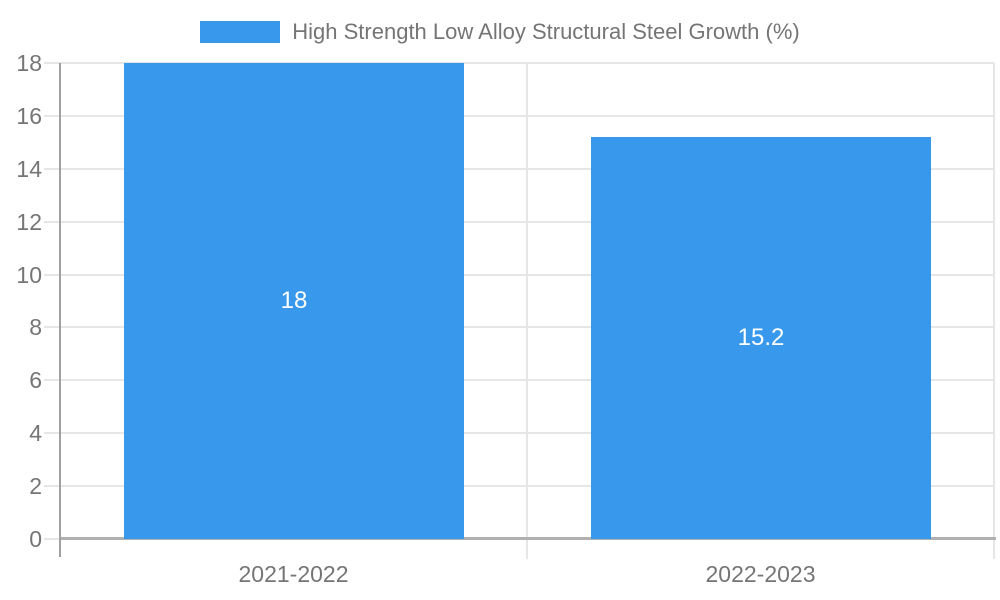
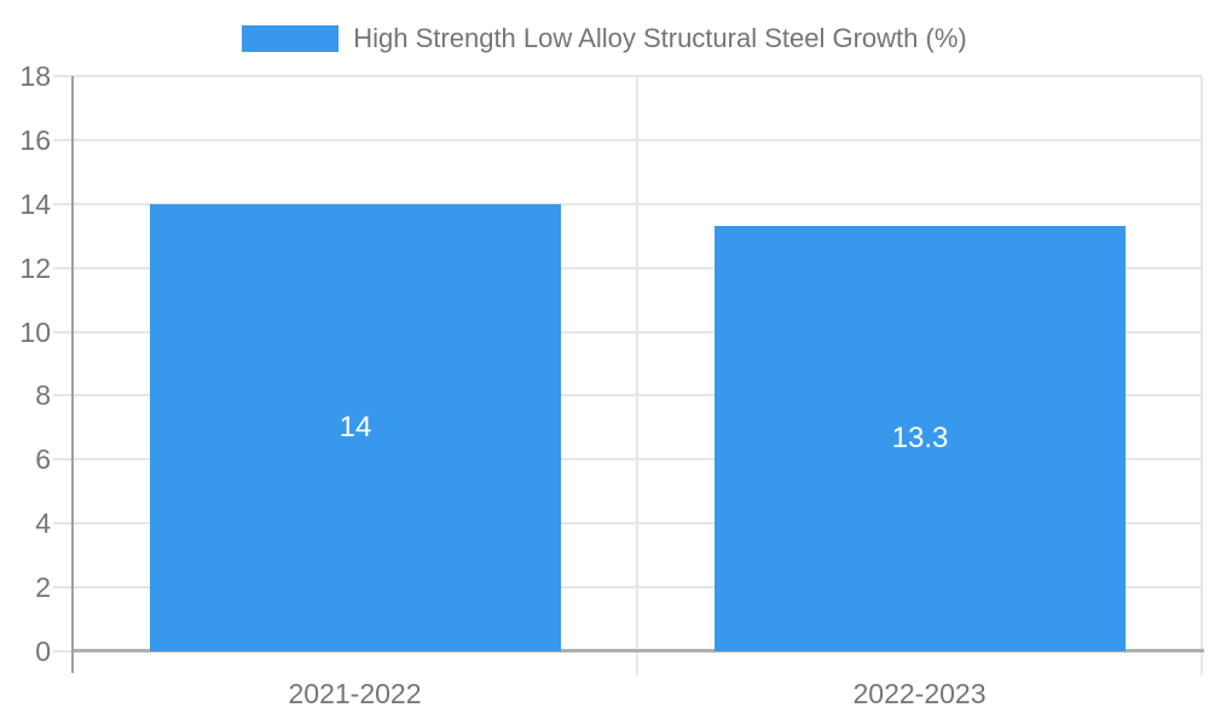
2021-2022: 18 -> 14
2022-2023: 15.2 -> 13.3
